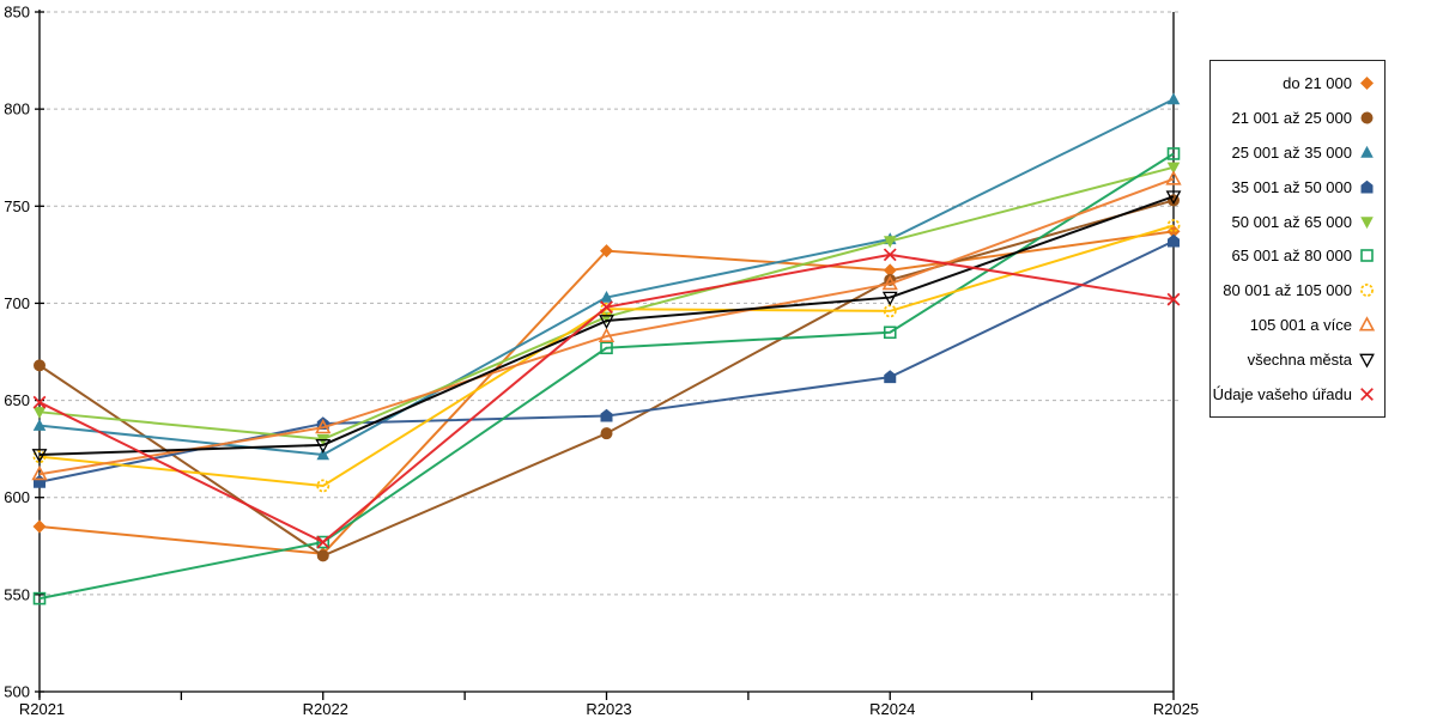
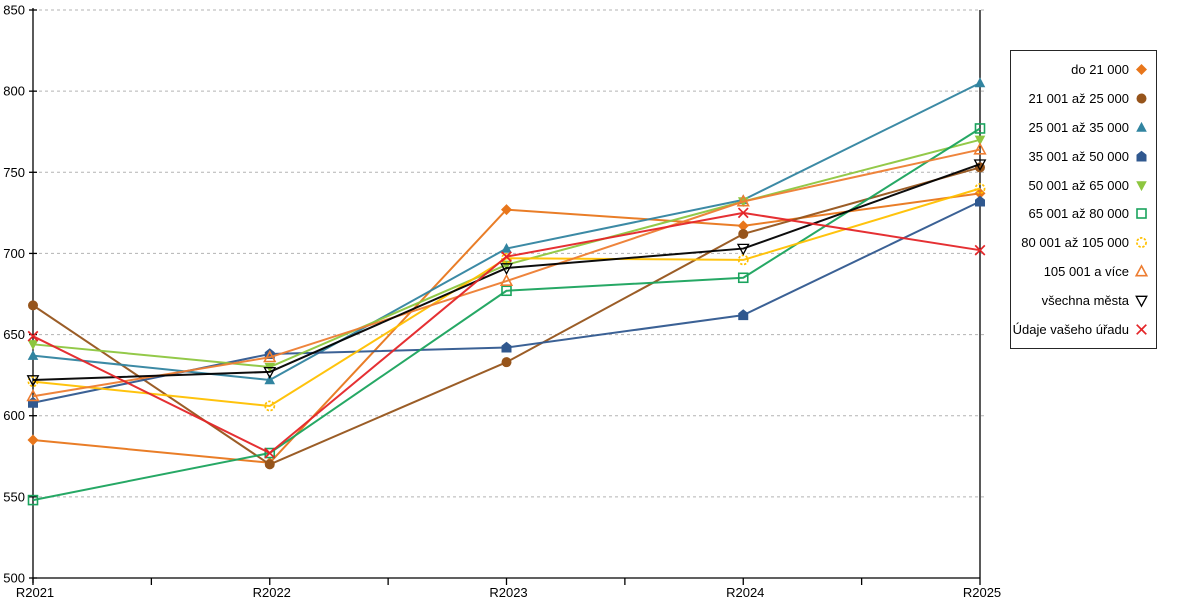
105 001 a více/R2024: 710 -> 732
